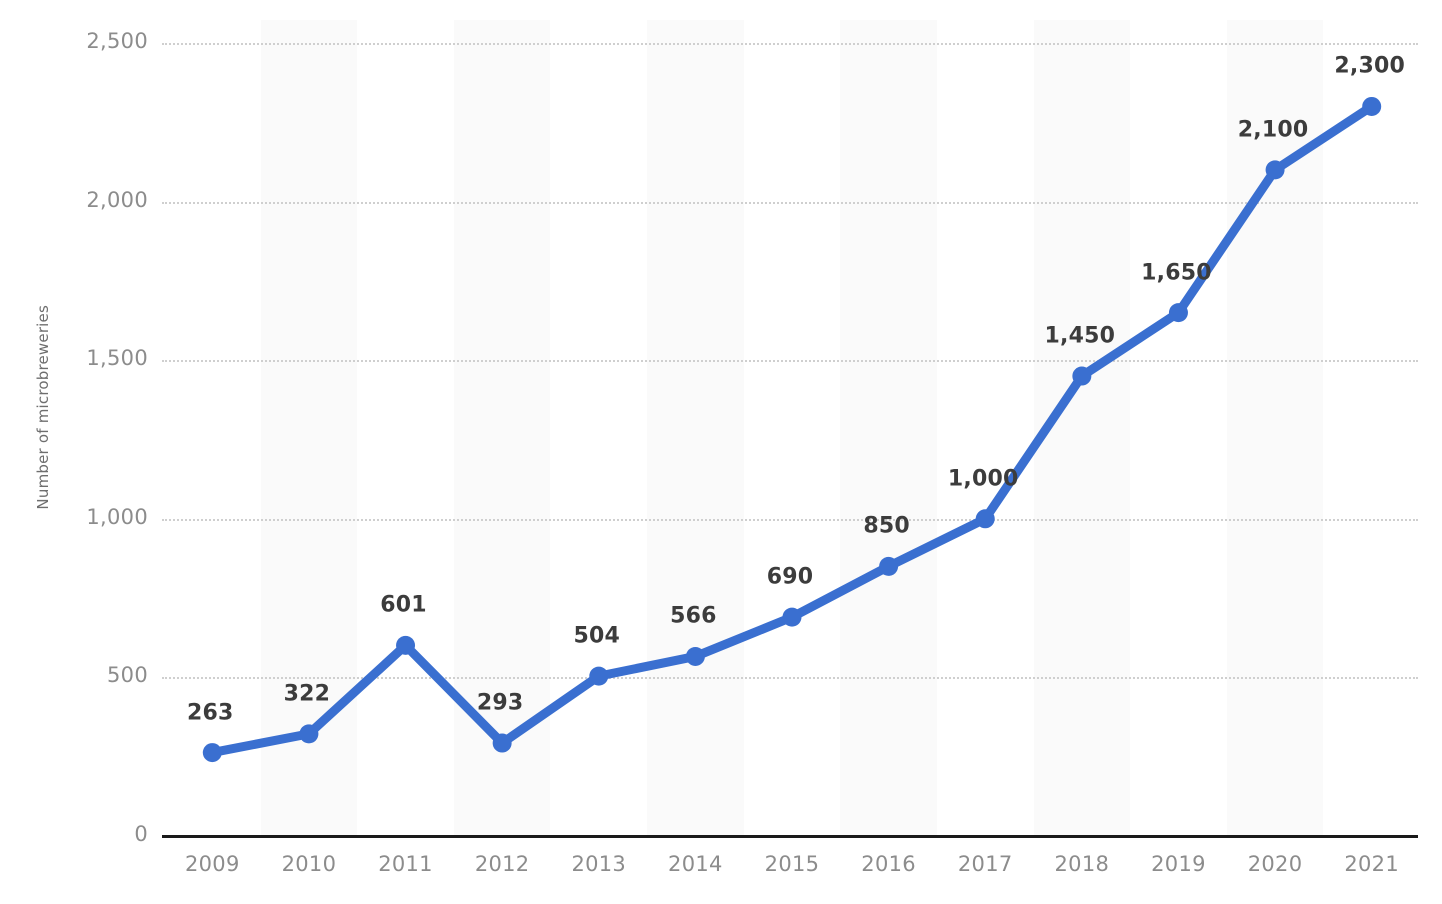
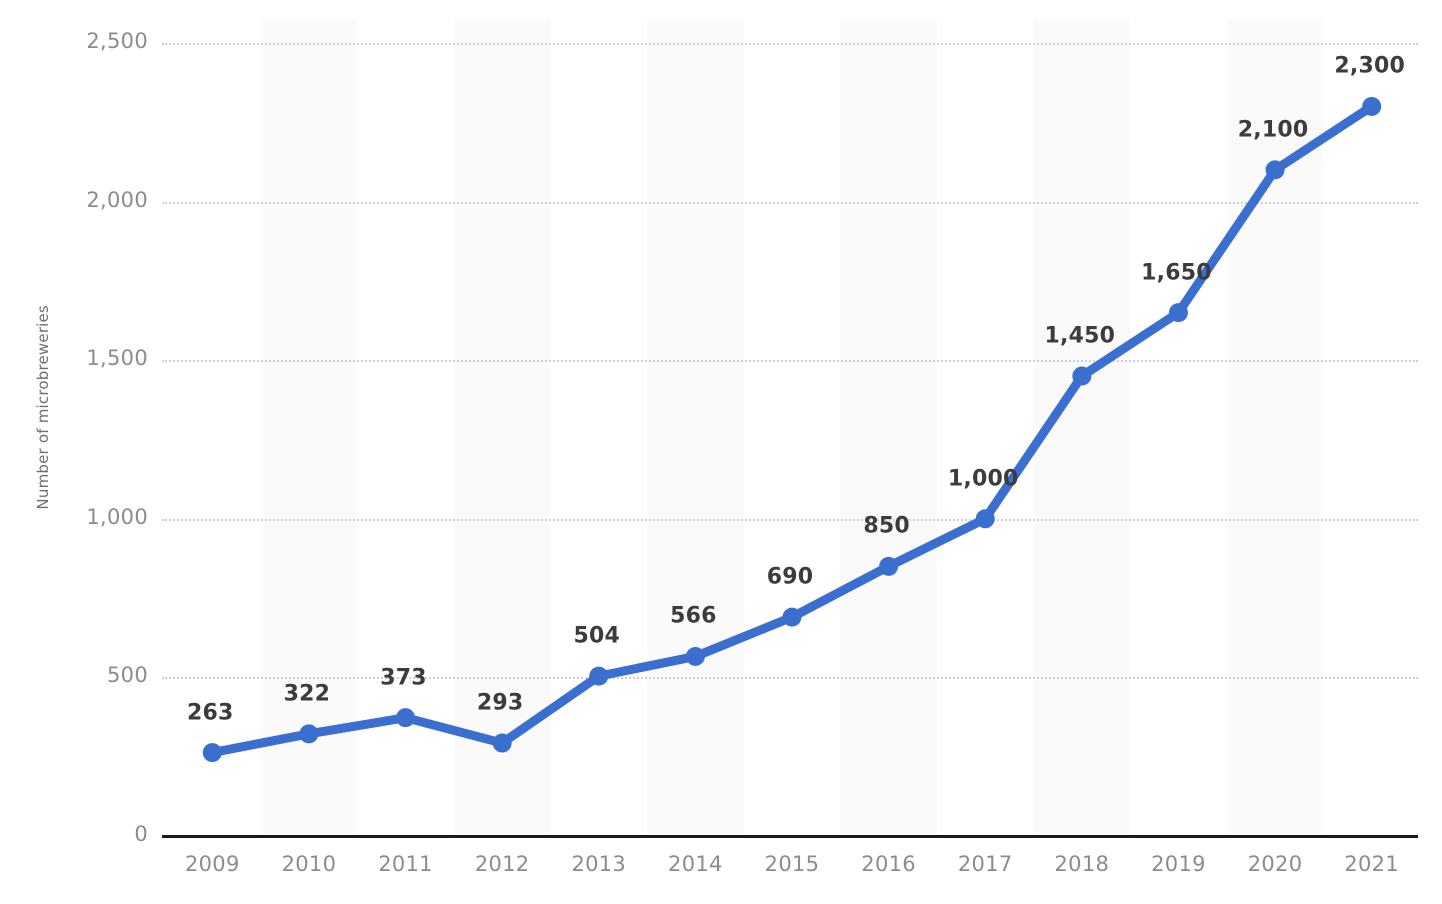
2011: 601 -> 373
